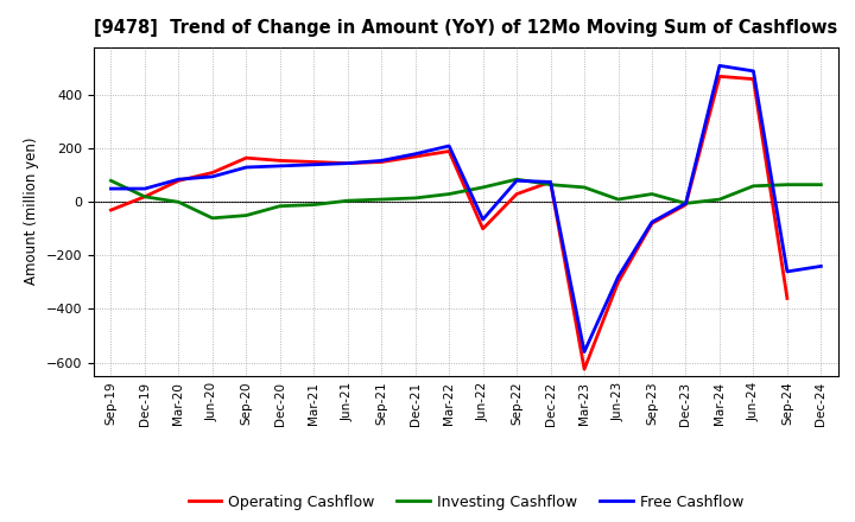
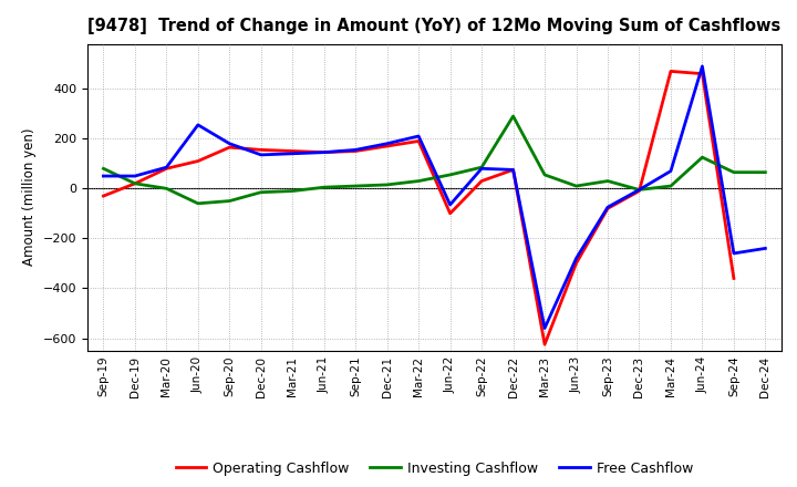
Free Cashflow/Jun-20: 95 -> 255
Free Cashflow/Sep-20: 130 -> 180
Investing Cashflow/Dec-22: 65 -> 290
Free Cashflow/Mar-24: 510 -> 70
Investing Cashflow/Jun-24: 60 -> 125
